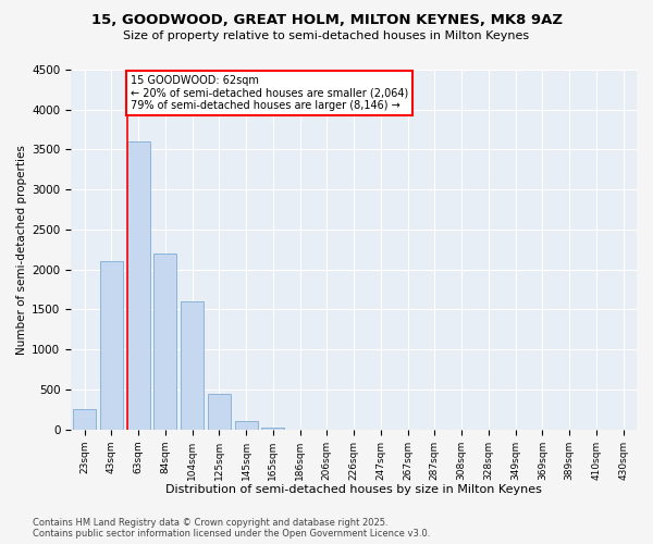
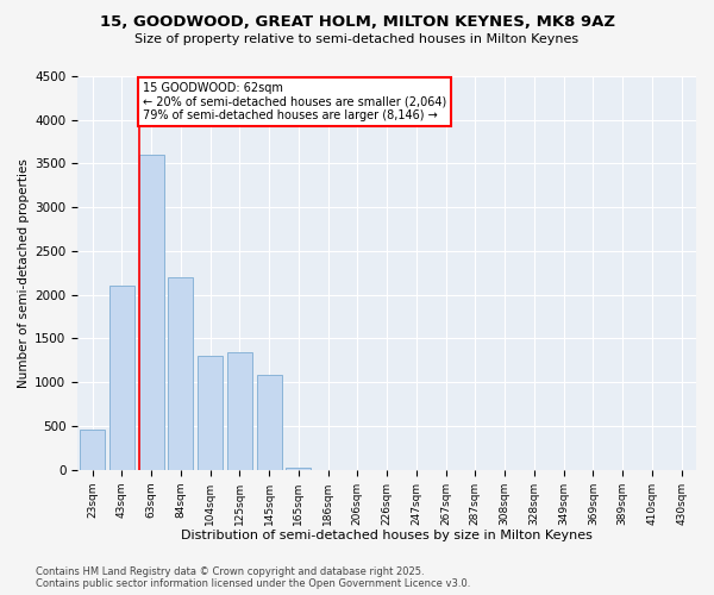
23sqm: 250 -> 460
104sqm: 1600 -> 1300
125sqm: 450 -> 1340
145sqm: 100 -> 1080
